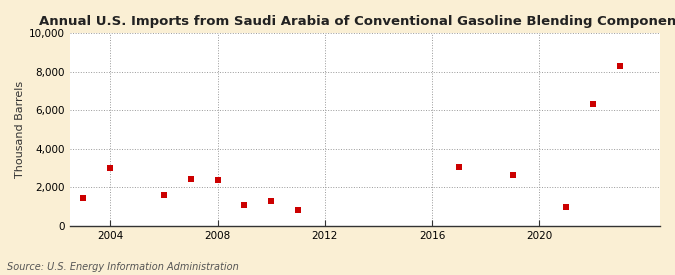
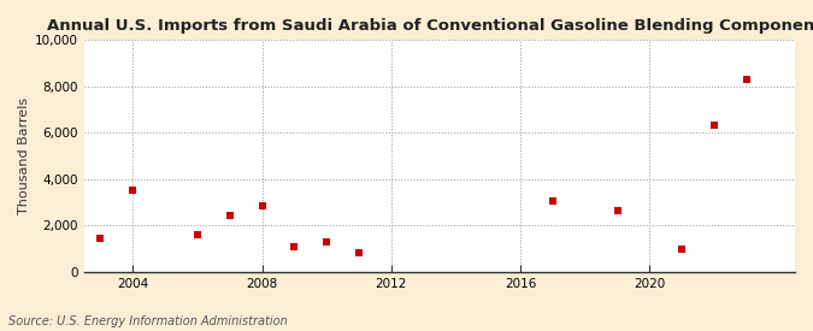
2004: 3,000 -> 3,500
2008: 2,400 -> 2,800
